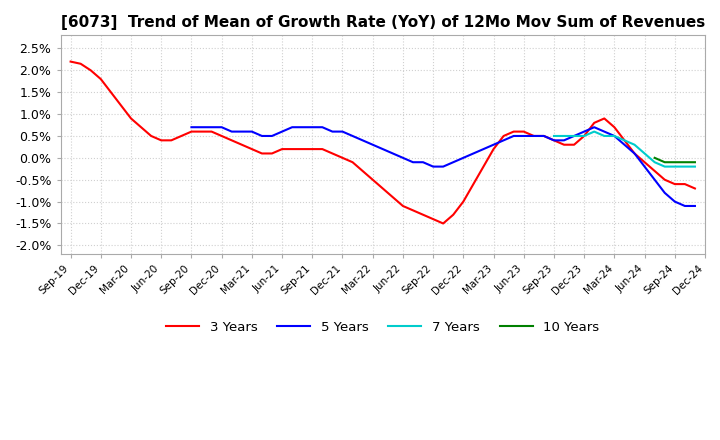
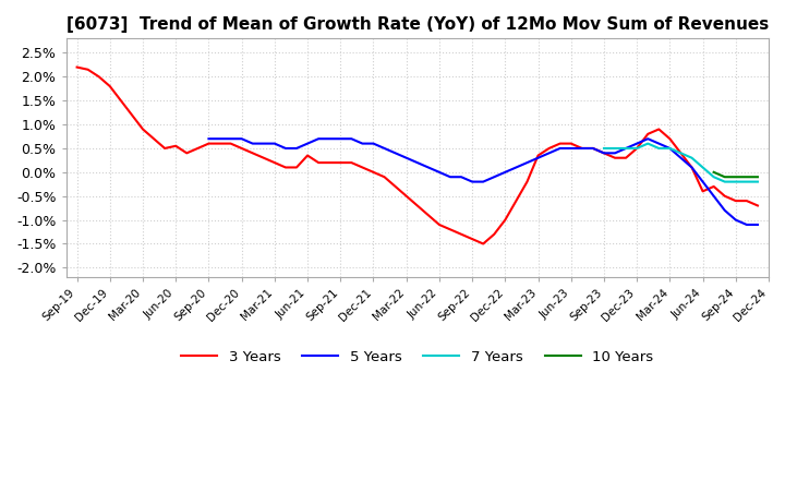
3 Years/Jun-20: 0.40% -> 0.55%
3 Years/Jun-21: 0.20% -> 0.35%
3 Years/Mar-23: 0.20% -> 0.35%
3 Years/Jun-24: -0.10% -> -0.40%
